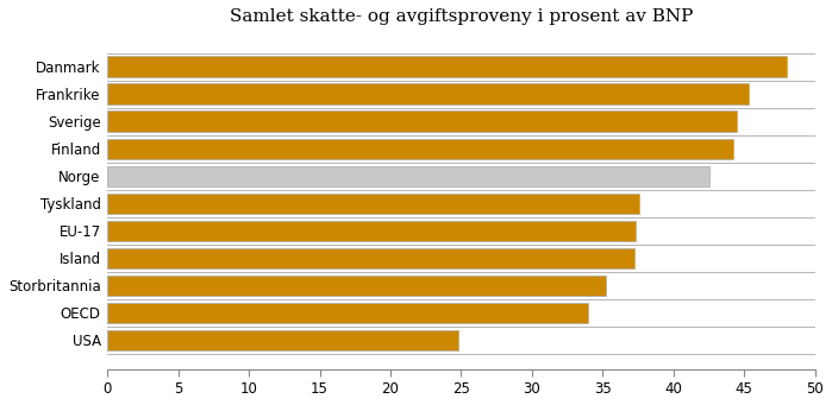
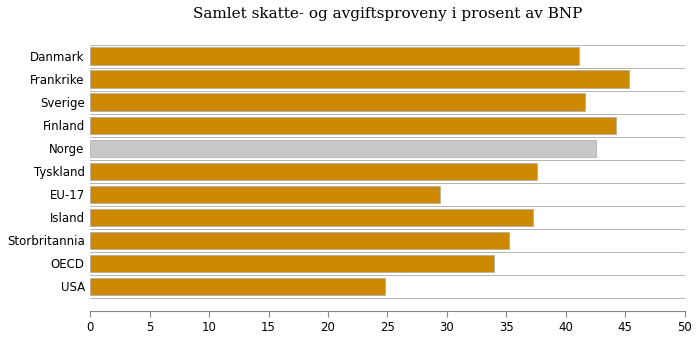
Danmark: 48.0 -> 41.1
Sverige: 44.5 -> 41.6
EU-17: 37.3 -> 29.4
